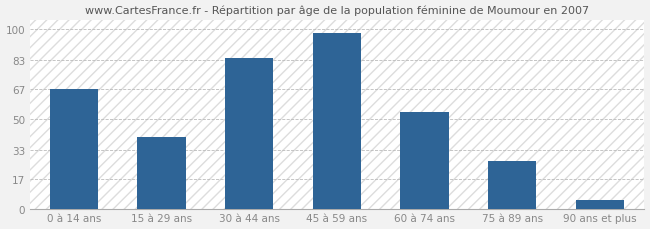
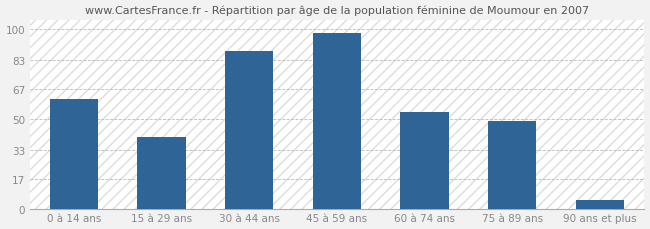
0 à 14 ans: 67 -> 61
30 à 44 ans: 84 -> 88
75 à 89 ans: 27 -> 49
